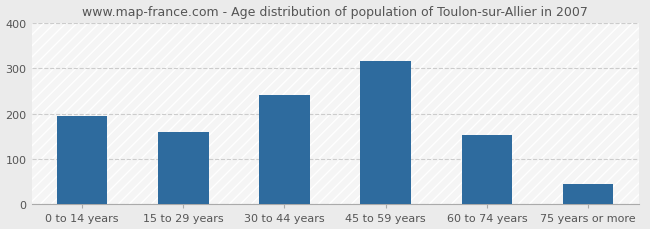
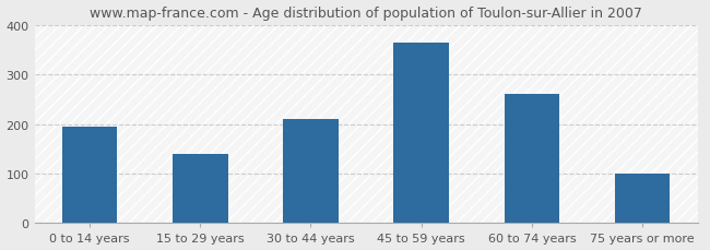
15 to 29 years: 159 -> 140
30 to 44 years: 241 -> 210
45 to 59 years: 315 -> 365
60 to 74 years: 152 -> 260
75 years or more: 45 -> 100
